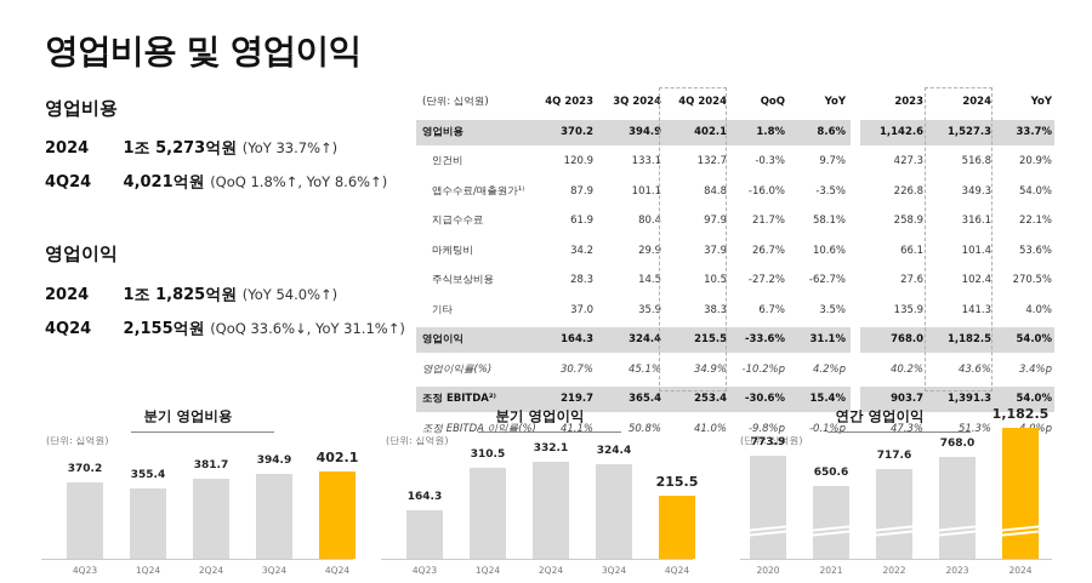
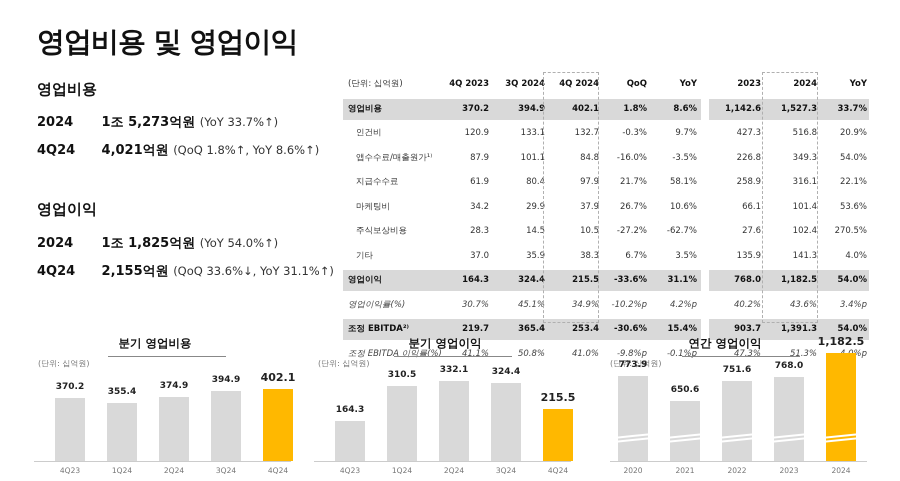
분기 영업비용/2Q24: 381.7 -> 374.9
연간 영업이익/2022: 717.6 -> 751.6
